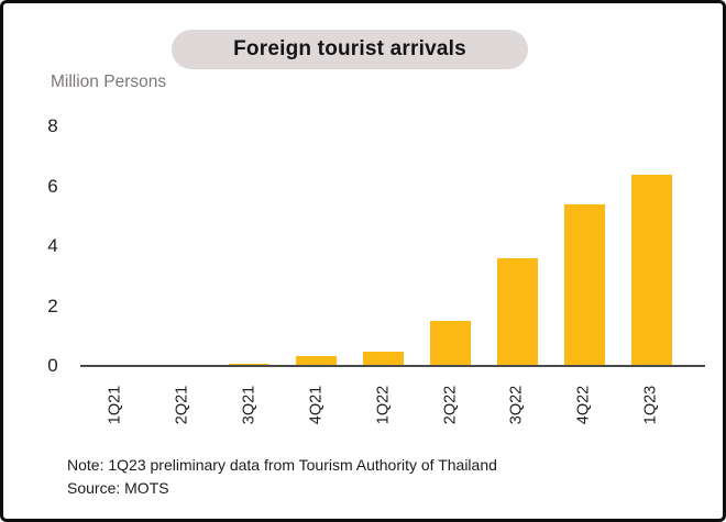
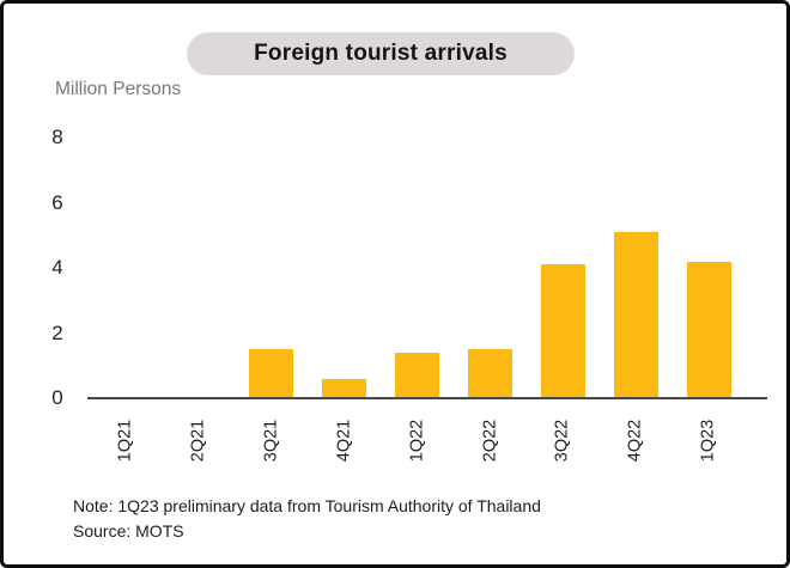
3Q21: 0.1 -> 1.5
4Q21: 0.3 -> 0.6
1Q22: 0.5 -> 1.4
3Q22: 3.6 -> 4.1
4Q22: 5.4 -> 5.1
1Q23: 6.4 -> 4.2
